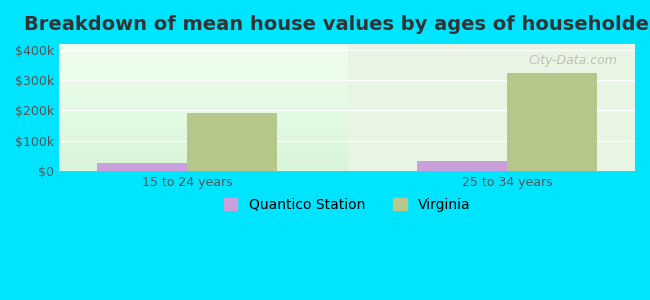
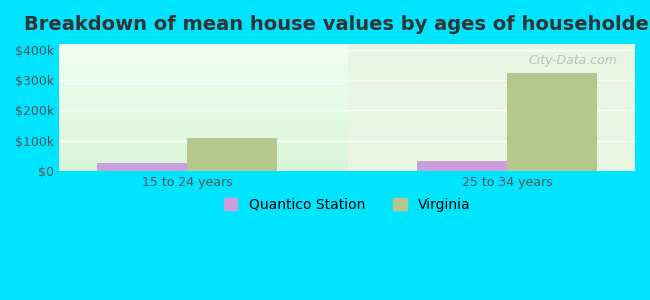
Virginia/15 to 24 years: $193k -> $110k
